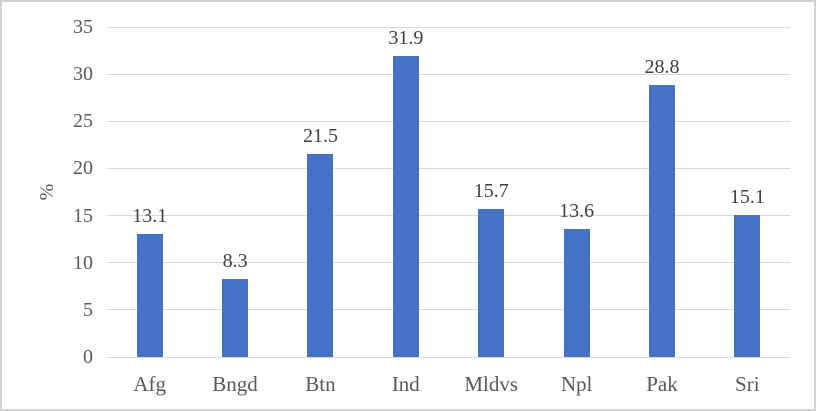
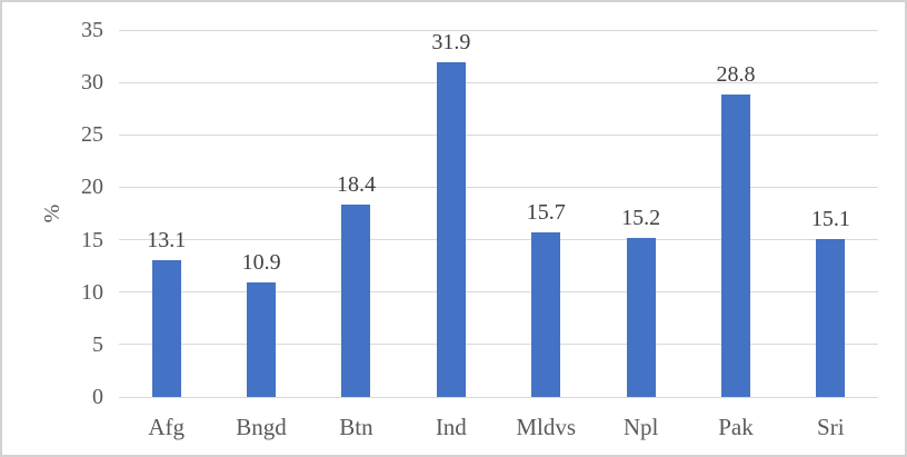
Bngd: 8.3 -> 10.9
Btn: 21.5 -> 18.4
Npl: 13.6 -> 15.2
